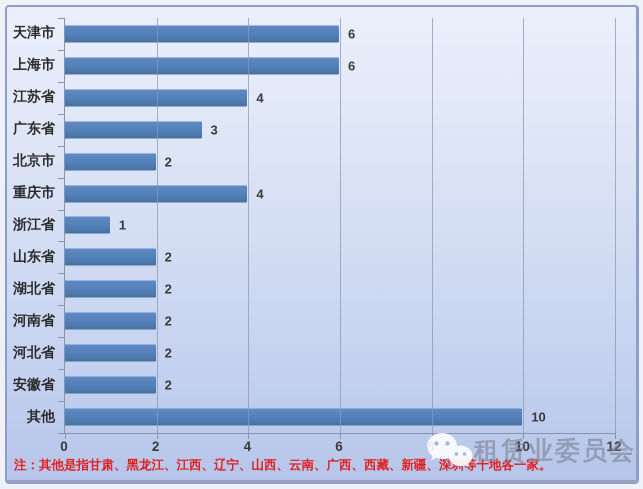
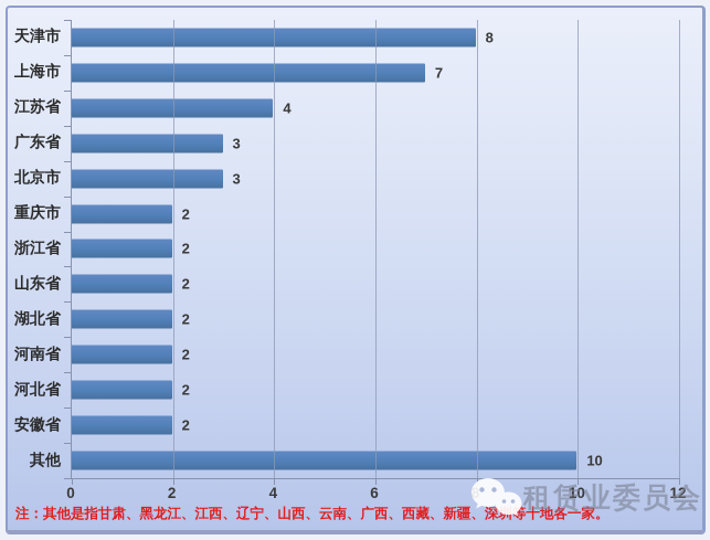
天津市: 6 -> 8
上海市: 6 -> 7
北京市: 2 -> 3
重庆市: 4 -> 2
浙江省: 1 -> 2
